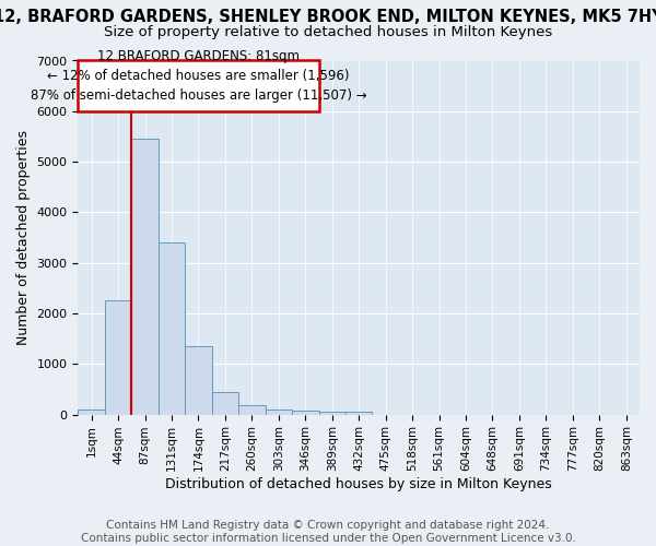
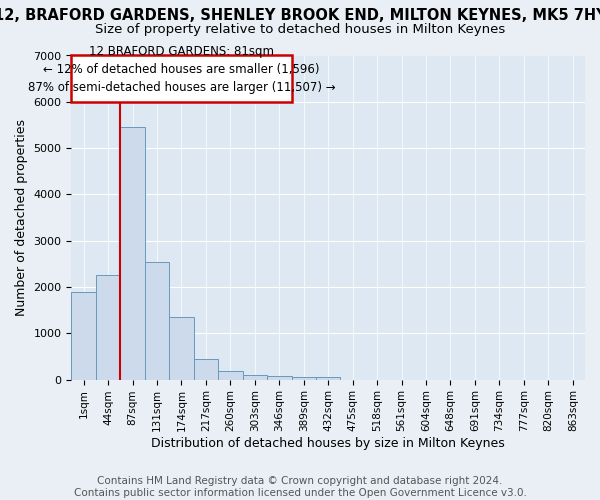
1sqm: 100 -> 1900
131sqm: 3400 -> 2550
